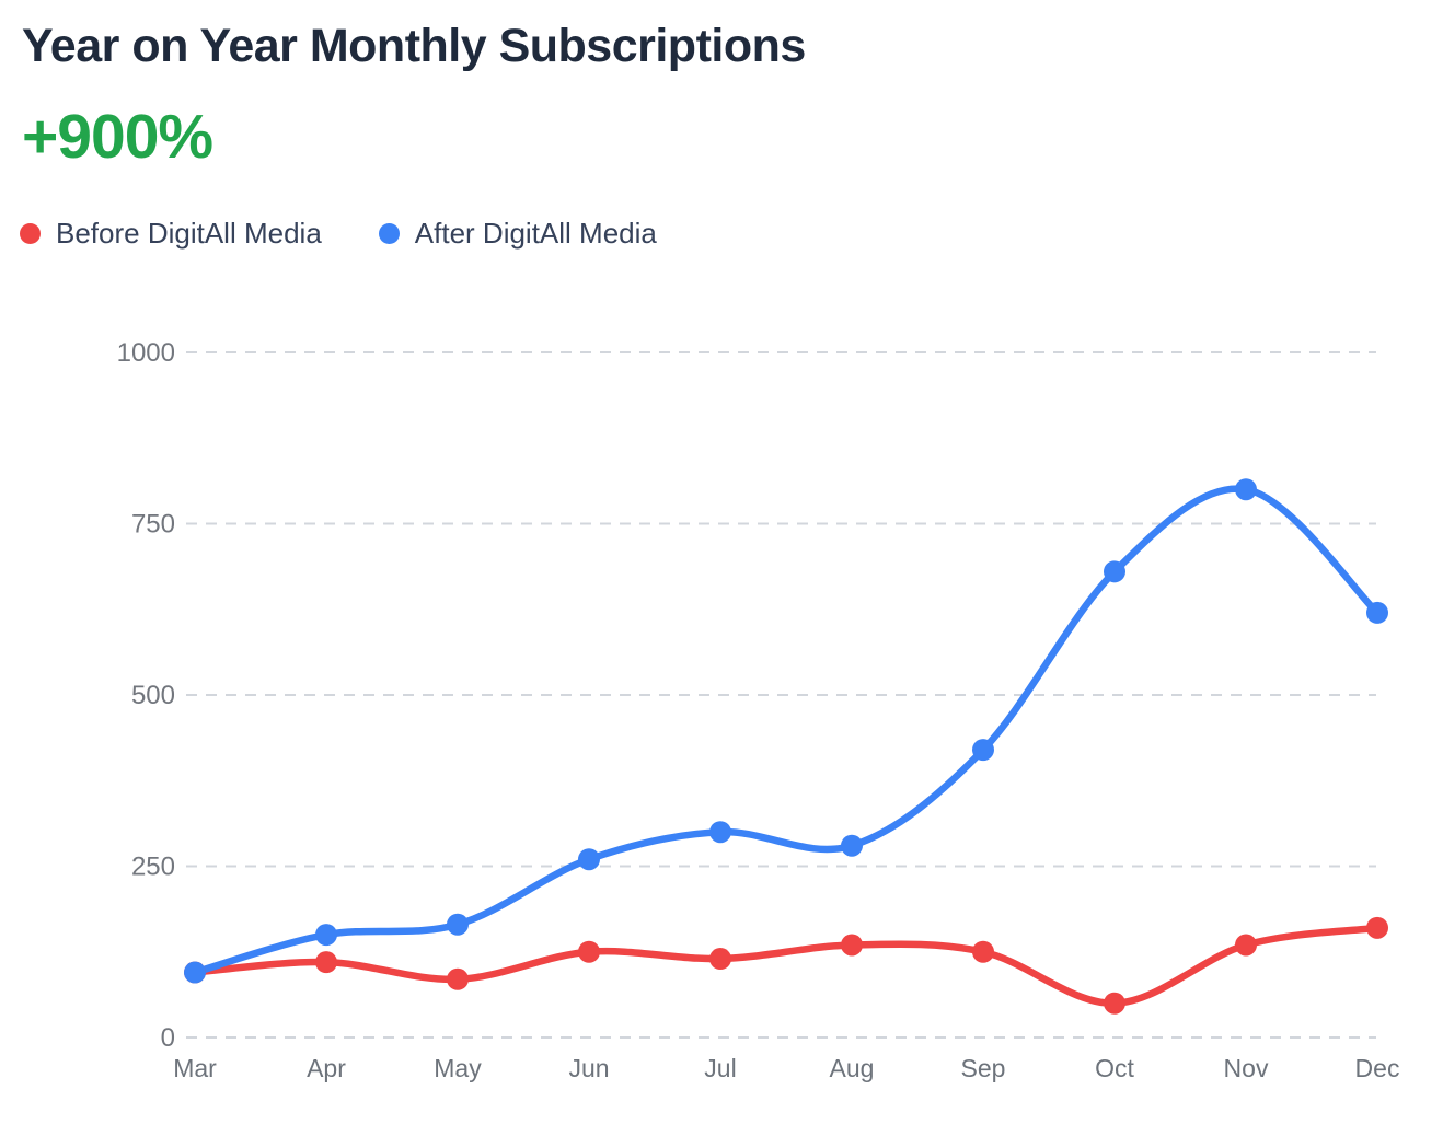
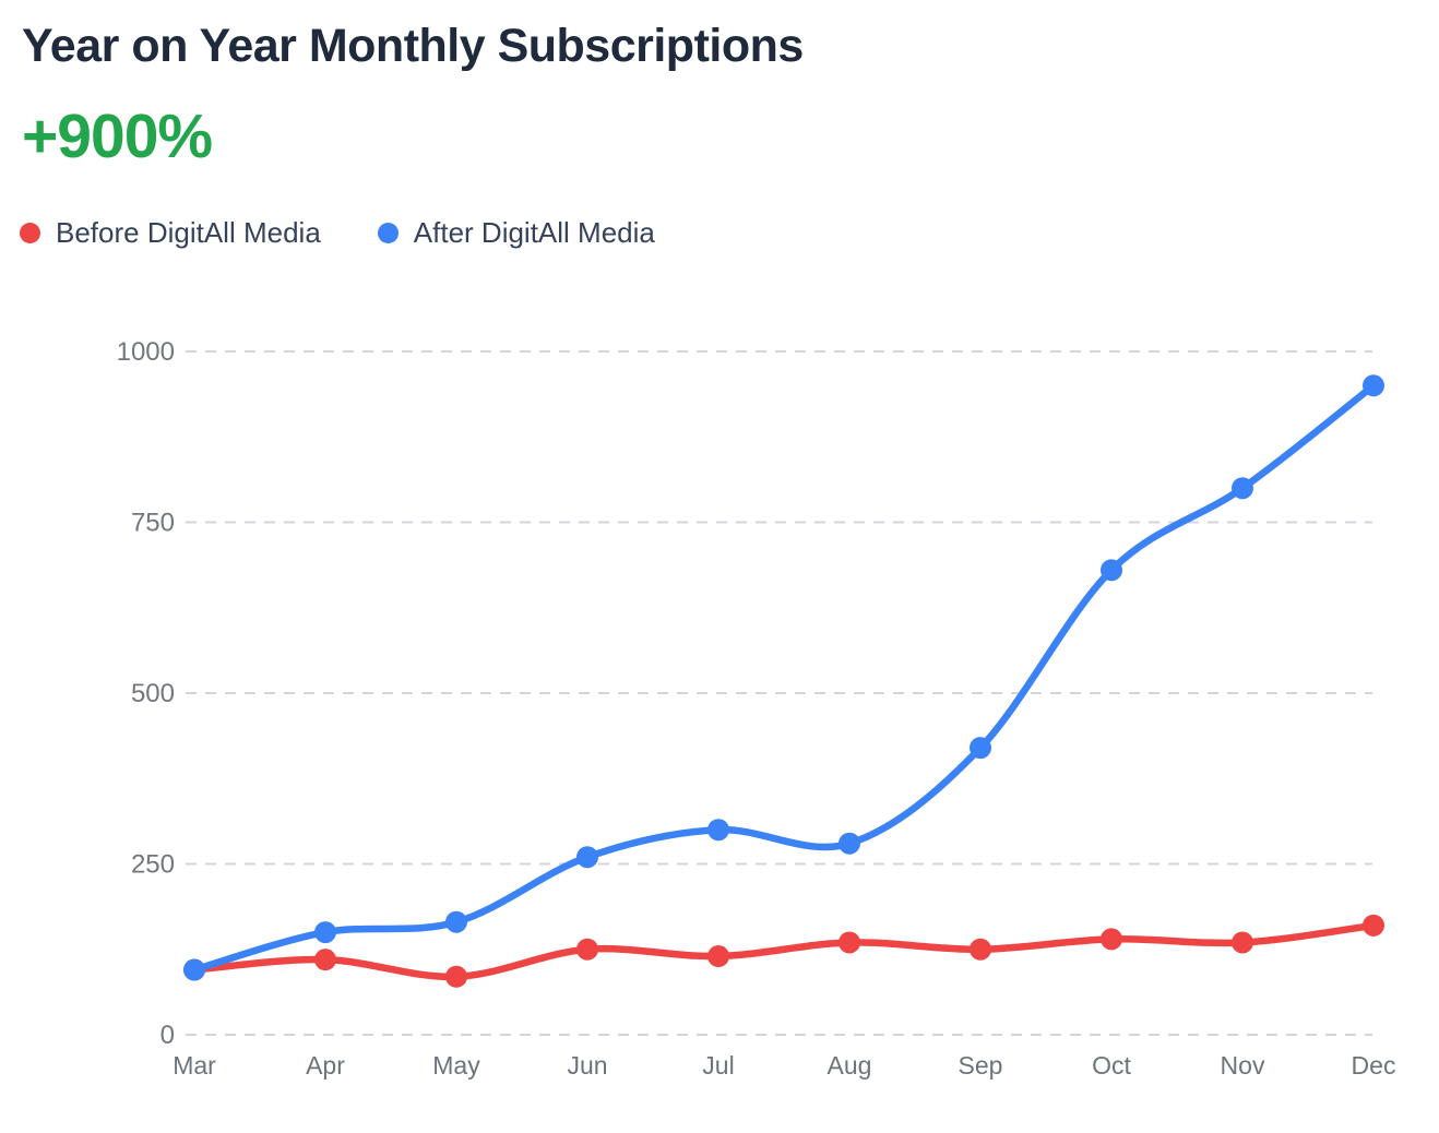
Before DigitAll Media/Oct: 50 -> 140
After DigitAll Media/Dec: 620 -> 950
